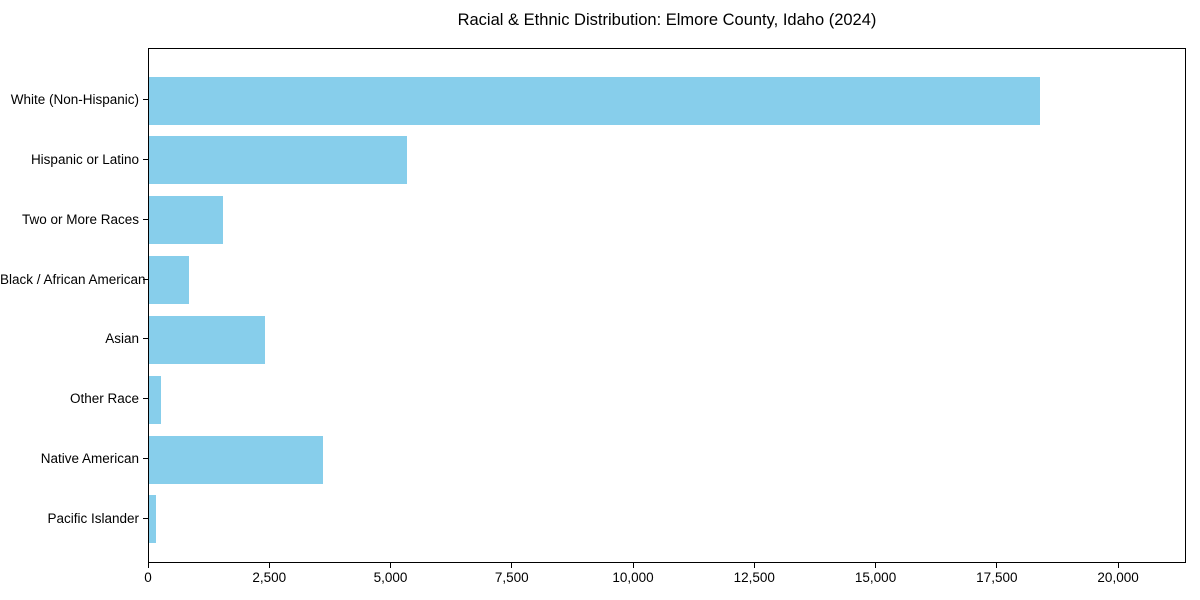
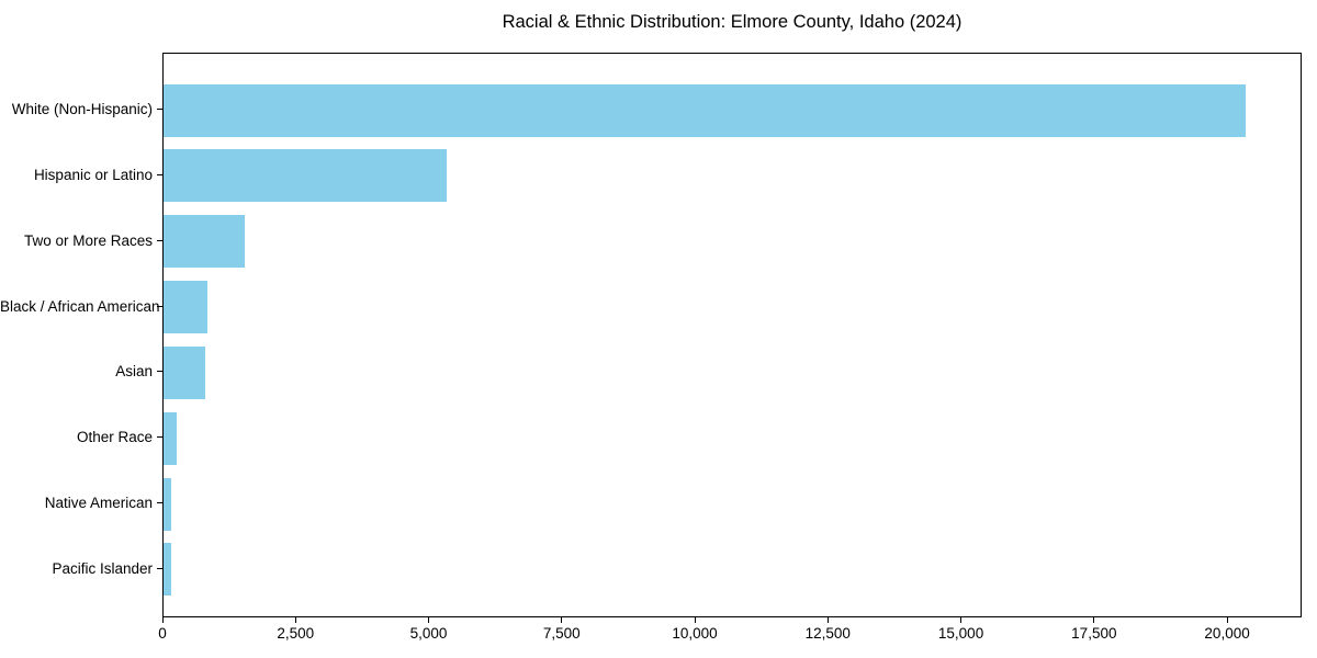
White (Non-Hispanic): 18400 -> 20400
Asian: 2400 -> 800
Native American: 3600 -> 200
